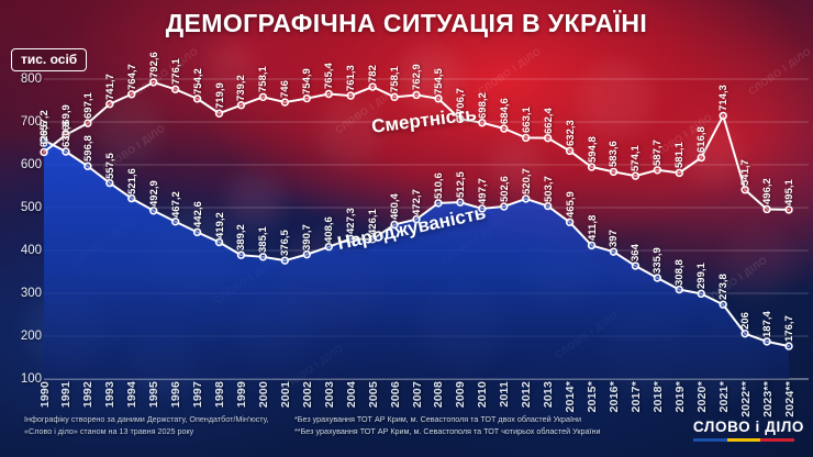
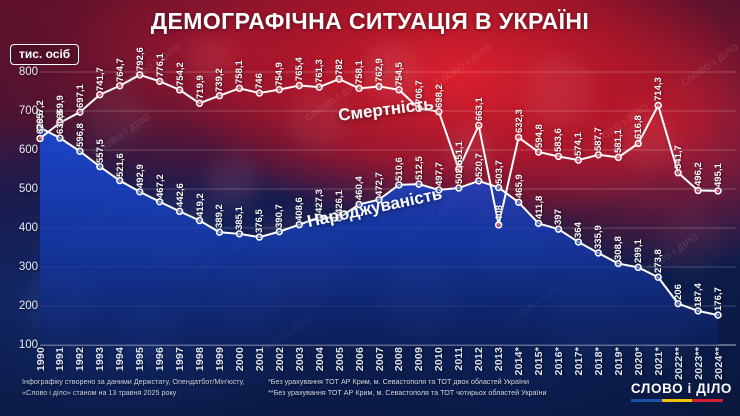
Смертність/2011: 684,6 -> 551,1
Смертність/2013: 662,4 -> 408
